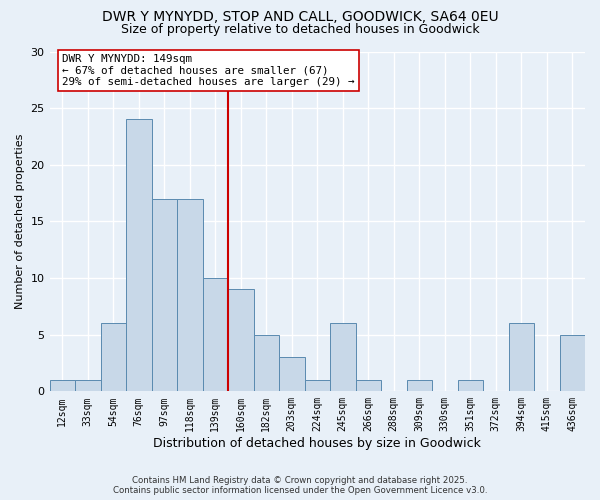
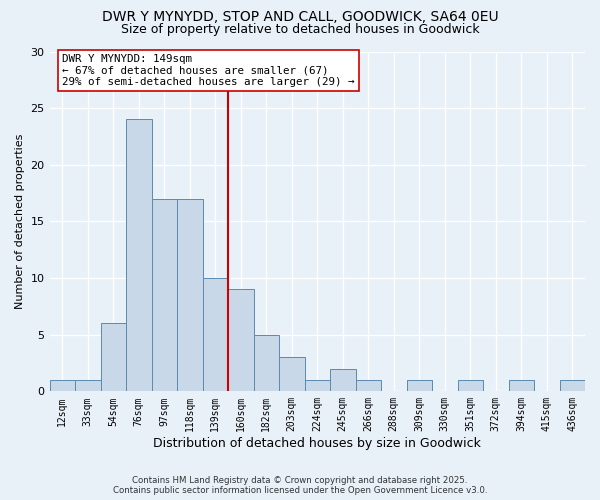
245sqm: 6 -> 2
394sqm: 6 -> 1
436sqm: 5 -> 1
